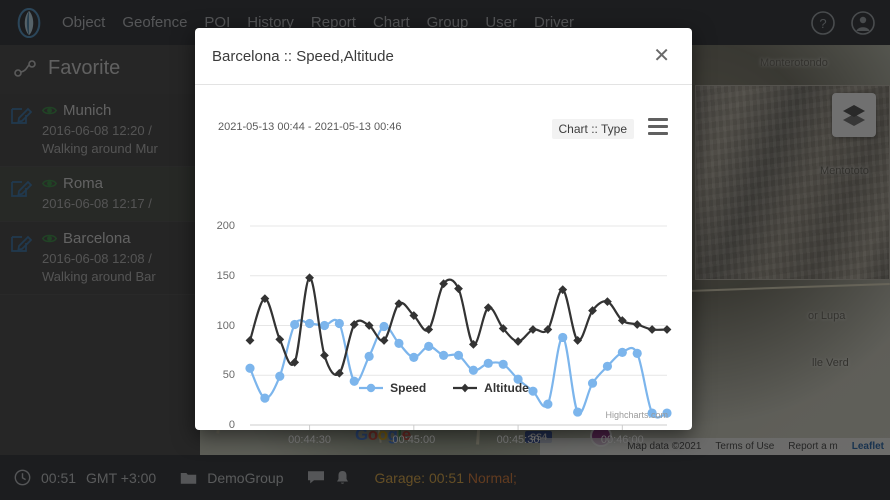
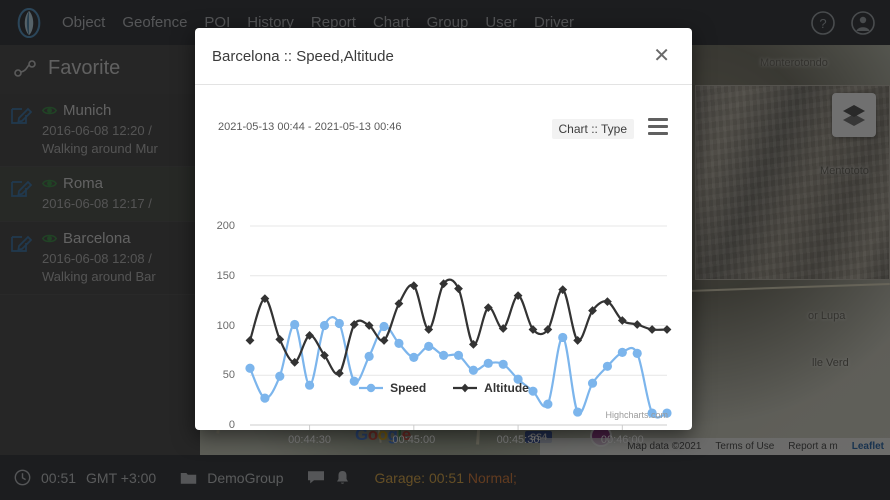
Speed/00:44:30: 100 -> 40
Altitude/00:44:30: 150 -> 90
Altitude/00:45:00: 110 -> 140
Altitude/00:45:30: 80 -> 130
